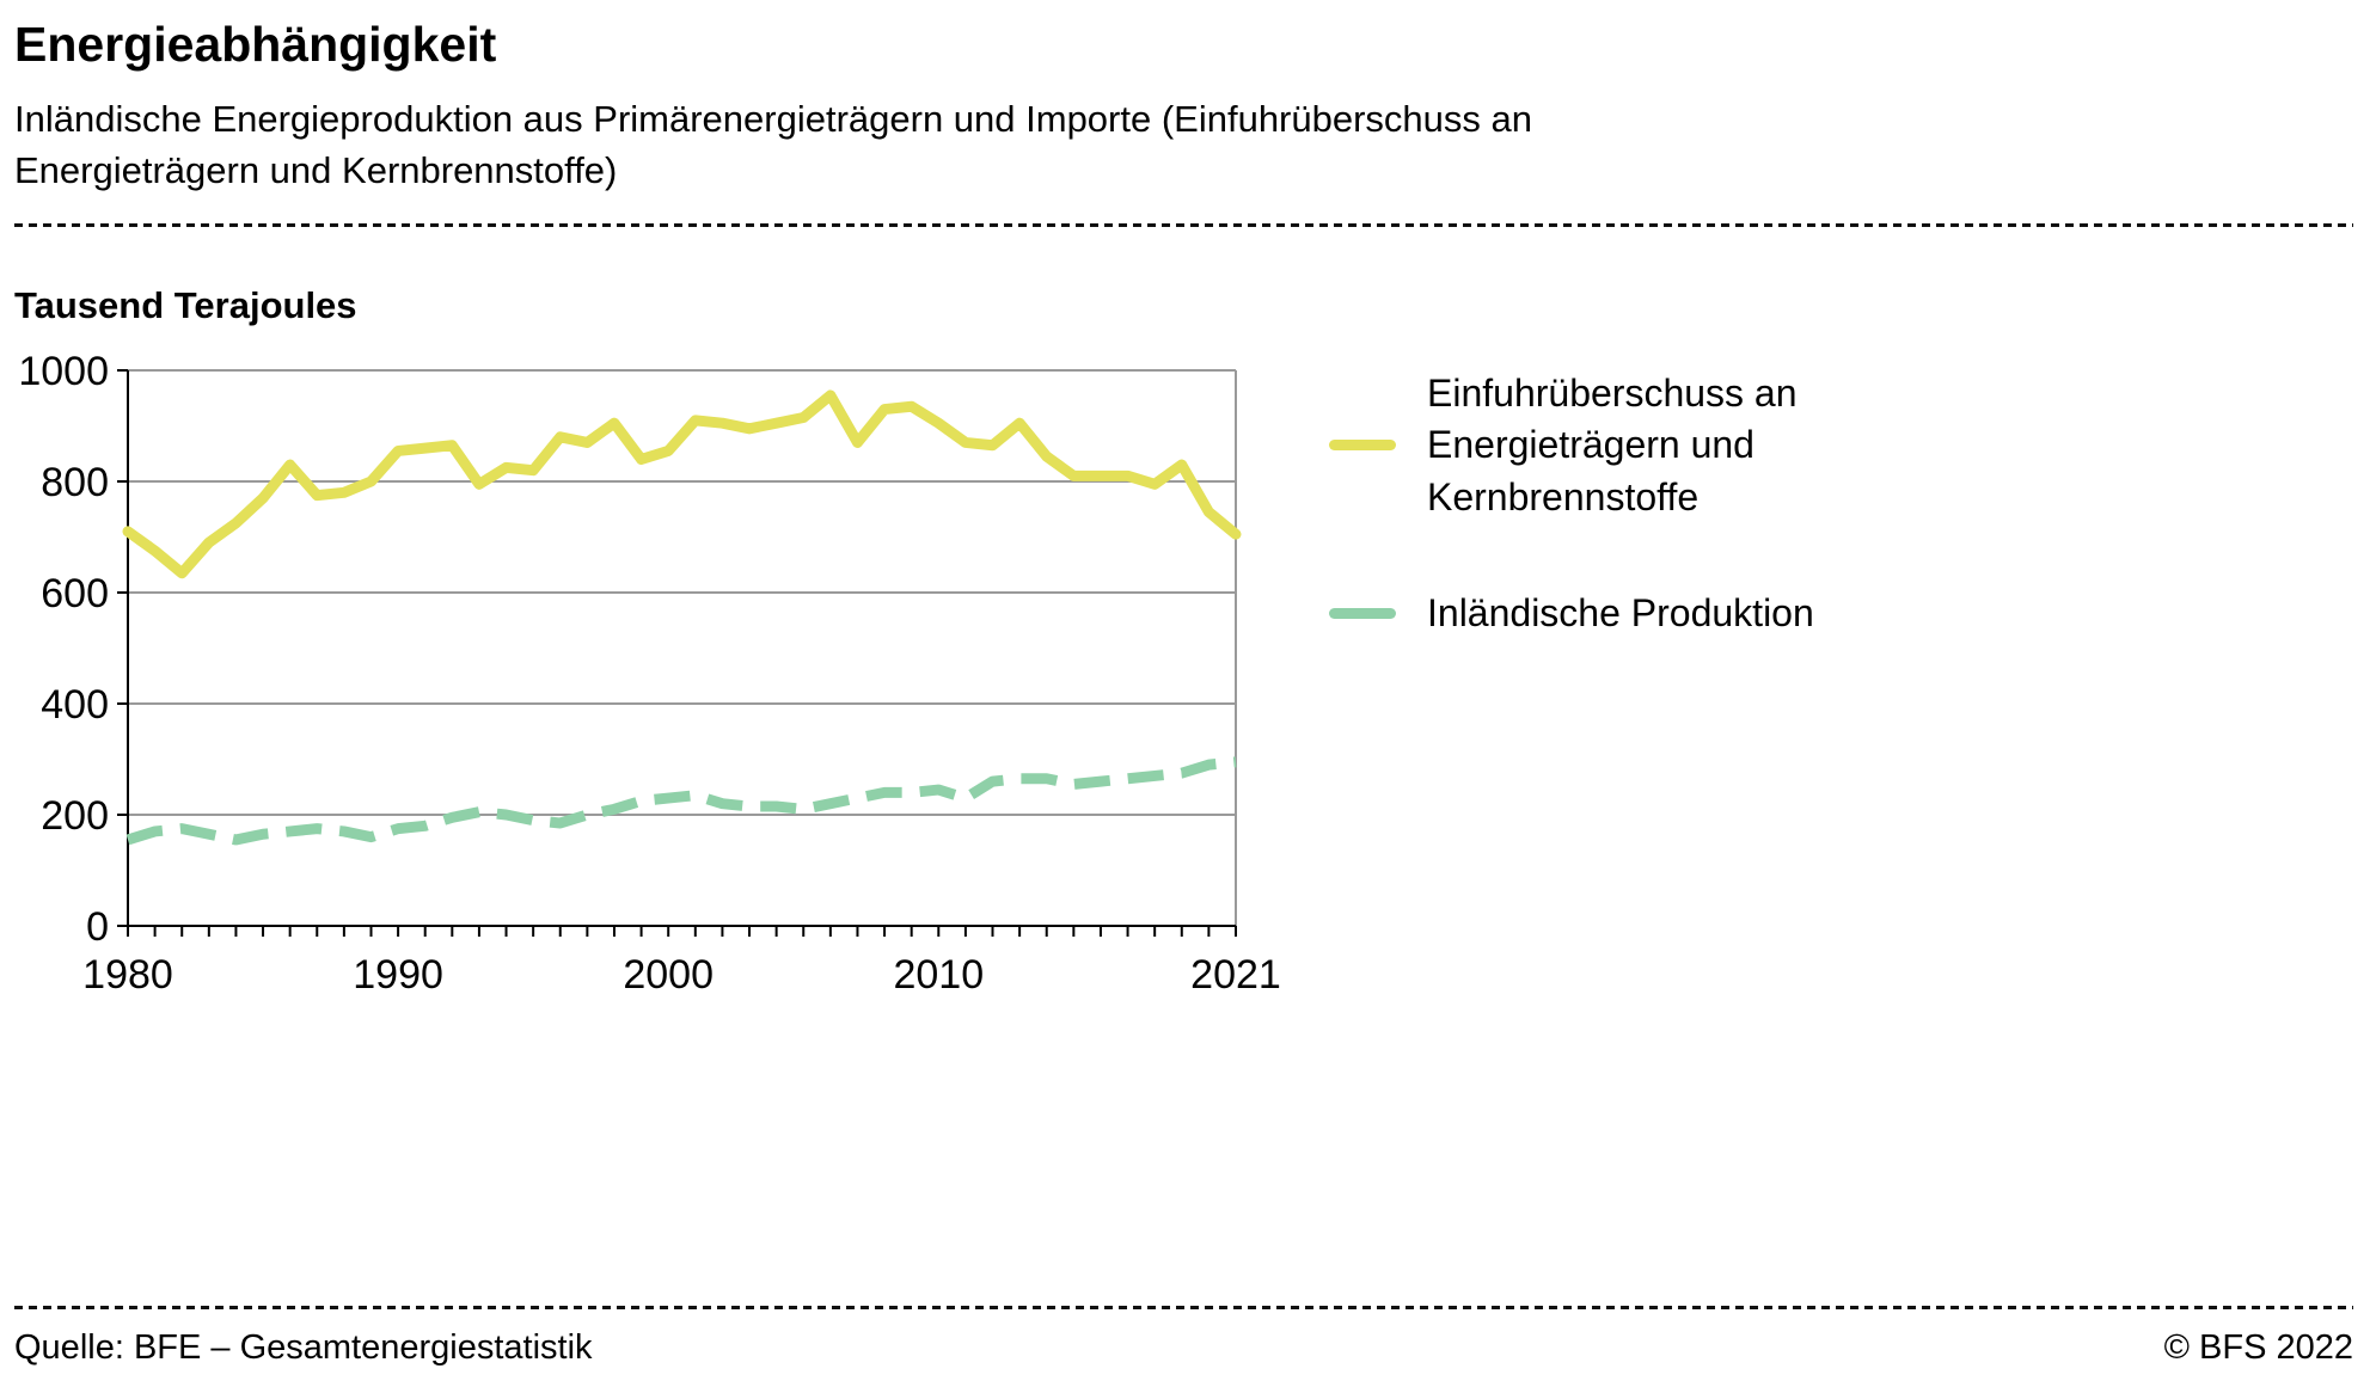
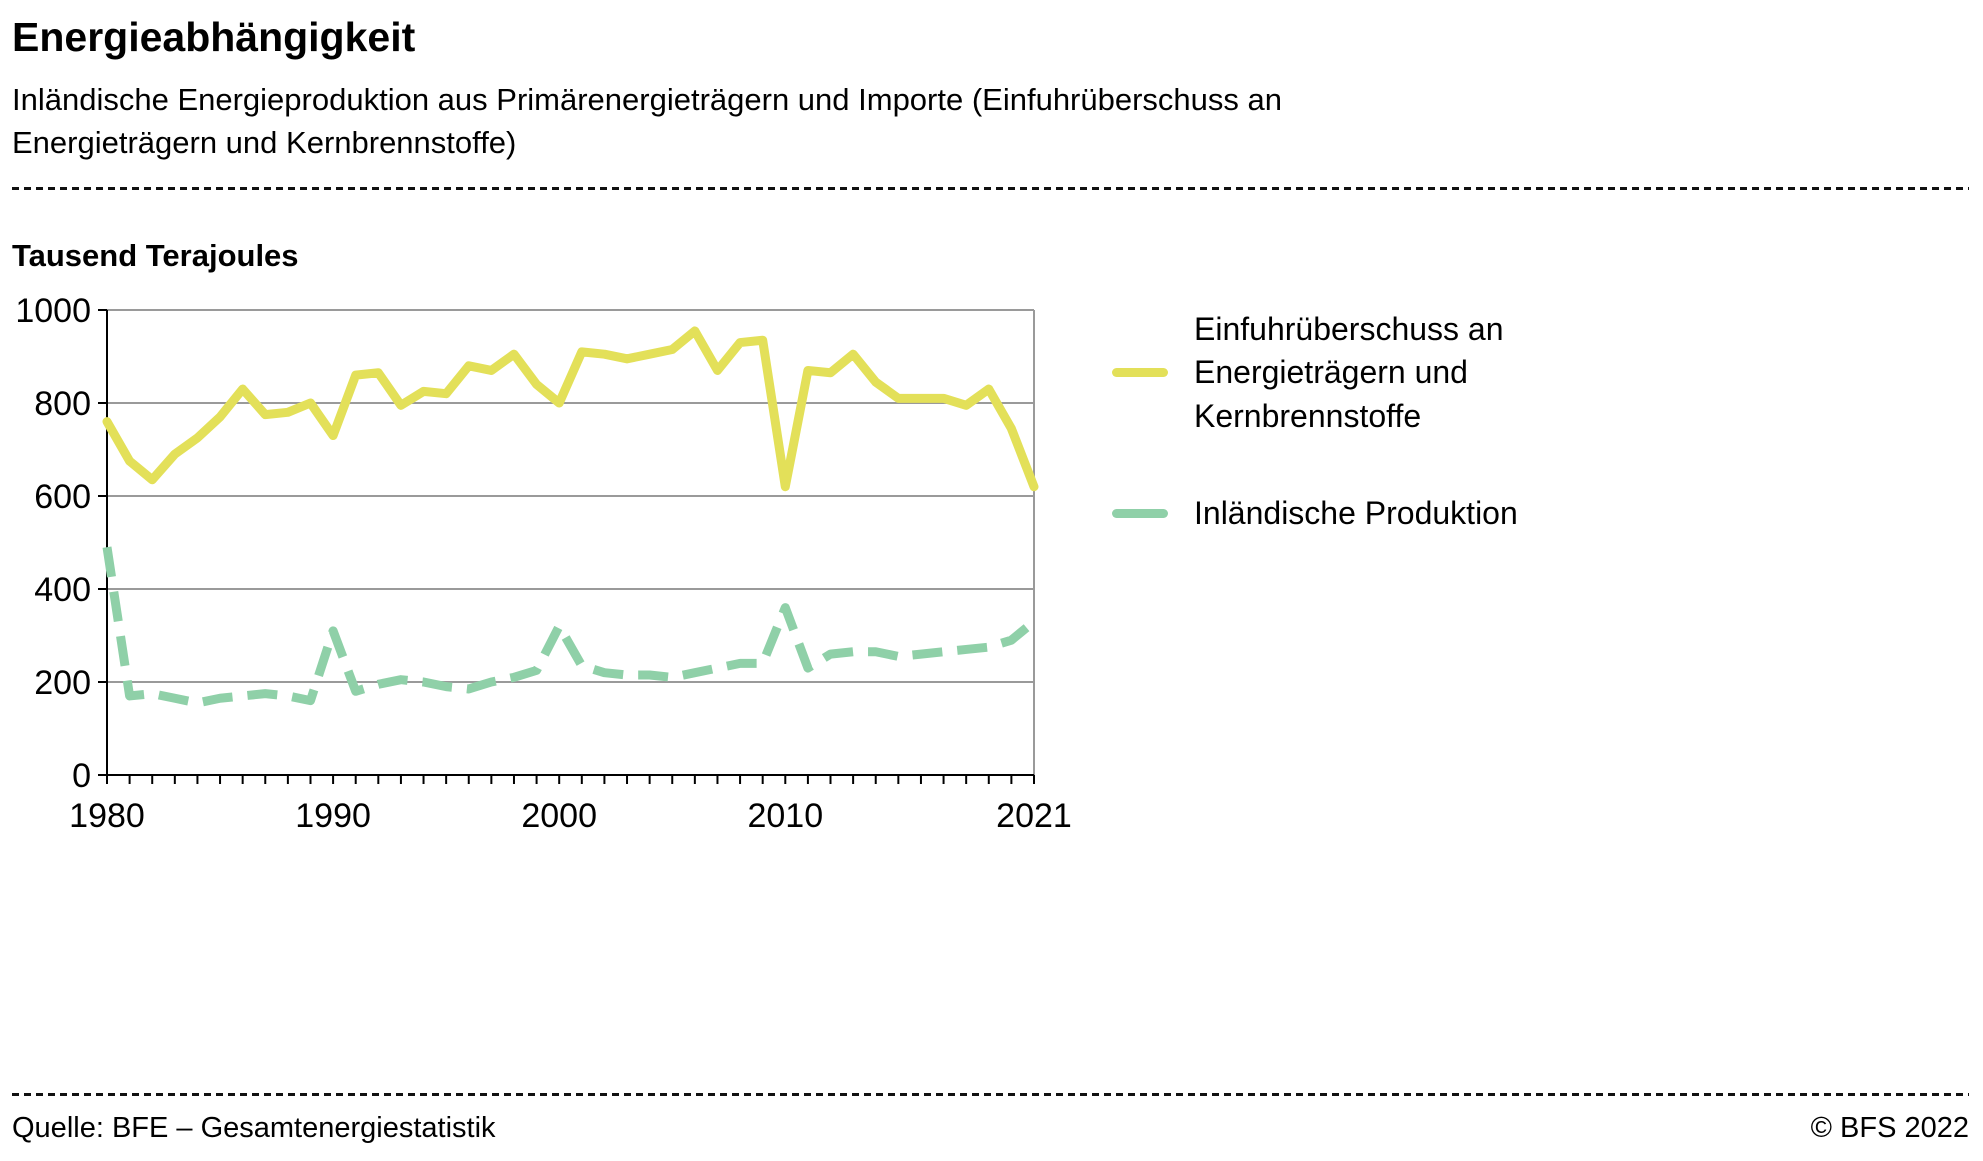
Einfuhrüberschuss an Energieträgern und Kernbrennstoffe/1980: 710 -> 760
Inländische Produktion/1980: 160 -> 490
Einfuhrüberschuss an Energieträgern und Kernbrennstoffe/1990: 860 -> 730
Inländische Produktion/1990: 180 -> 310
Einfuhrüberschuss an Energieträgern und Kernbrennstoffe/2000: 860 -> 800
Inländische Produktion/2000: 230 -> 320
Einfuhrüberschuss an Energieträgern und Kernbrennstoffe/2010: 900 -> 620
Inländische Produktion/2010: 240 -> 360
Einfuhrüberschuss an Energieträgern und Kernbrennstoffe/2021: 700 -> 620
Inländische Produktion/2021: 300 -> 330
